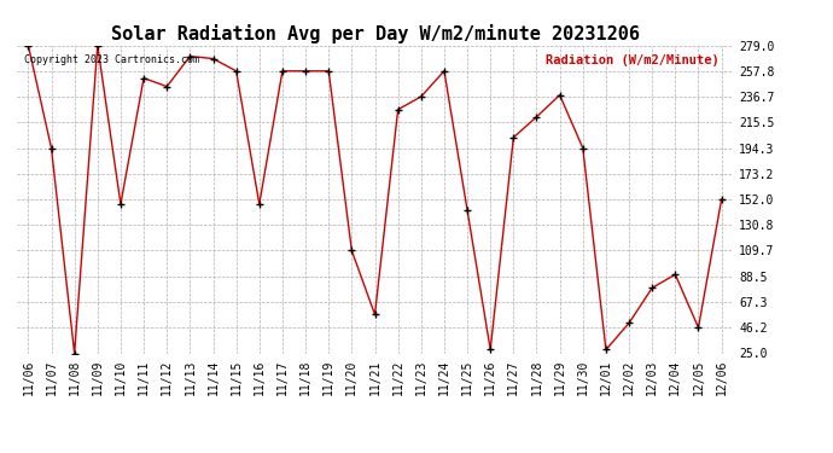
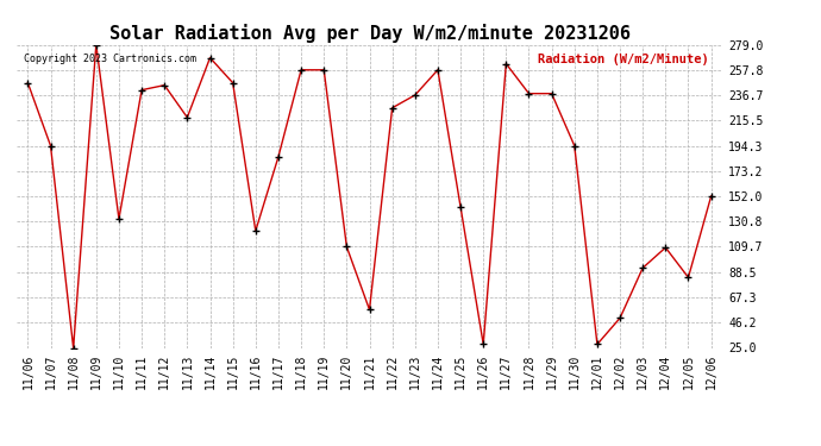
11/06: 279 -> 247
11/10: 148 -> 133
11/11: 252 -> 241
11/13: 270 -> 218
11/15: 258 -> 247
11/16: 148 -> 123
11/17: 258 -> 185
11/27: 203 -> 263
11/28: 220 -> 238
12/03: 79 -> 92
12/04: 90 -> 109
12/05: 46 -> 84
